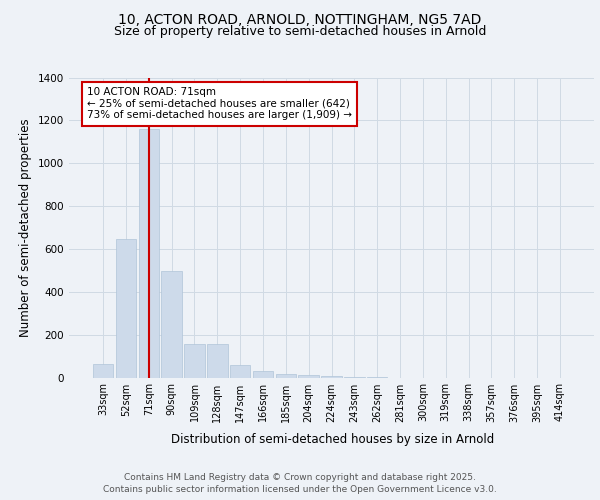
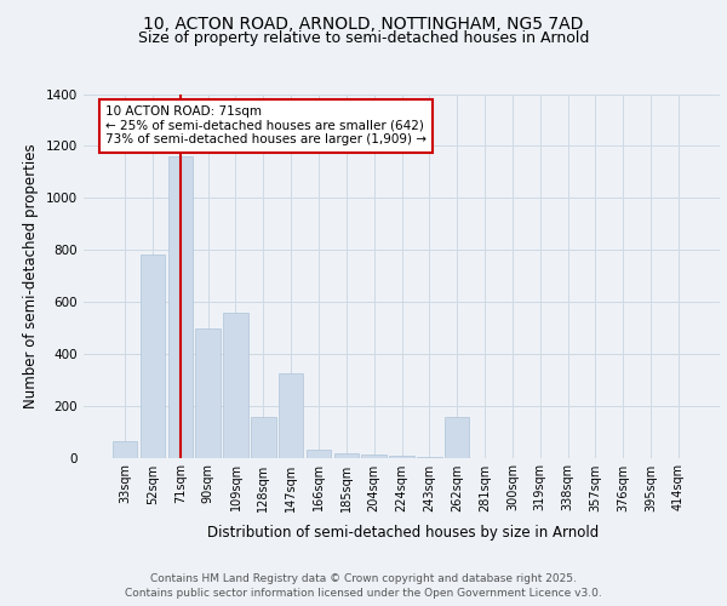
52sqm: 645 -> 780
109sqm: 155 -> 560
147sqm: 60 -> 325
262sqm: 1 -> 155
